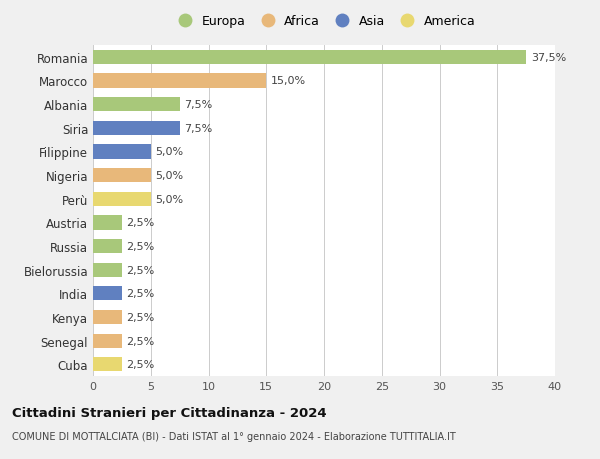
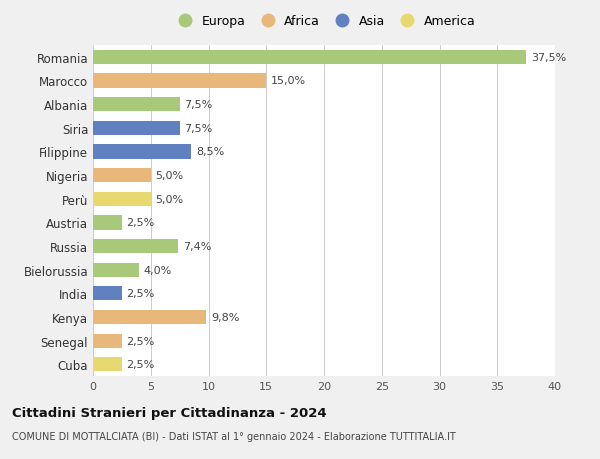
Filippine: 5,0% -> 8,5%
Russia: 2,5% -> 7,4%
Bielorussia: 2,5% -> 4,0%
Kenya: 2,5% -> 9,8%
